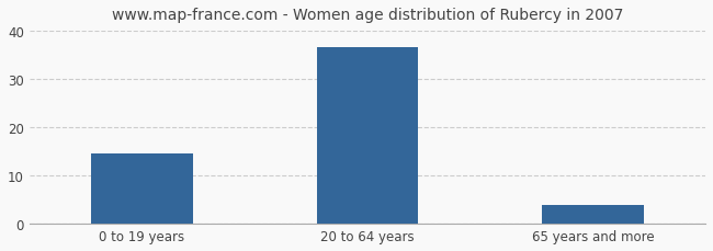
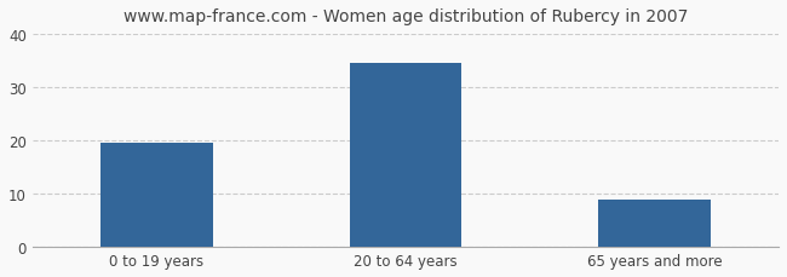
0 to 19 years: 14.5 -> 19.5
20 to 64 years: 36.5 -> 34.5
65 years and more: 4.0 -> 9.0
